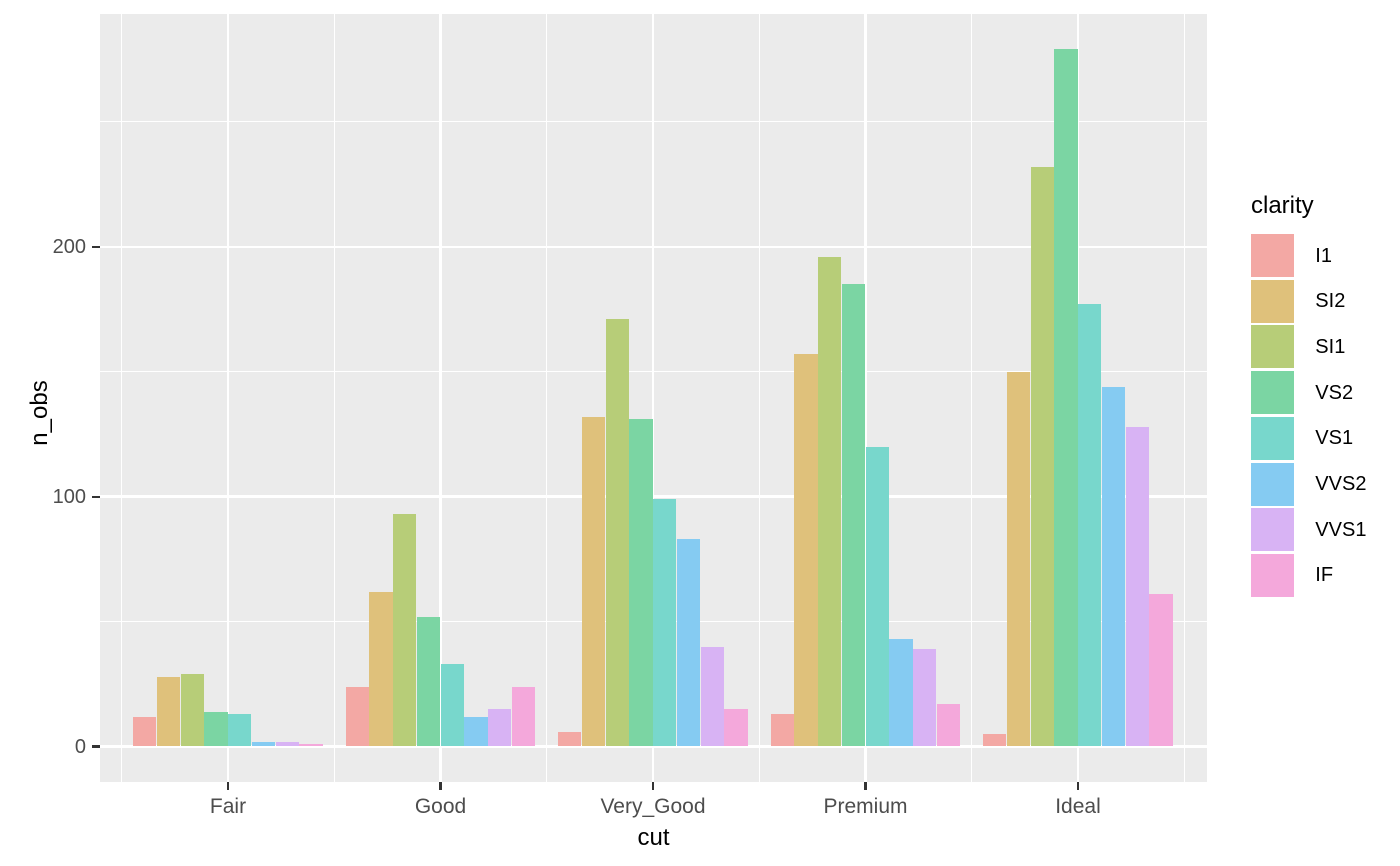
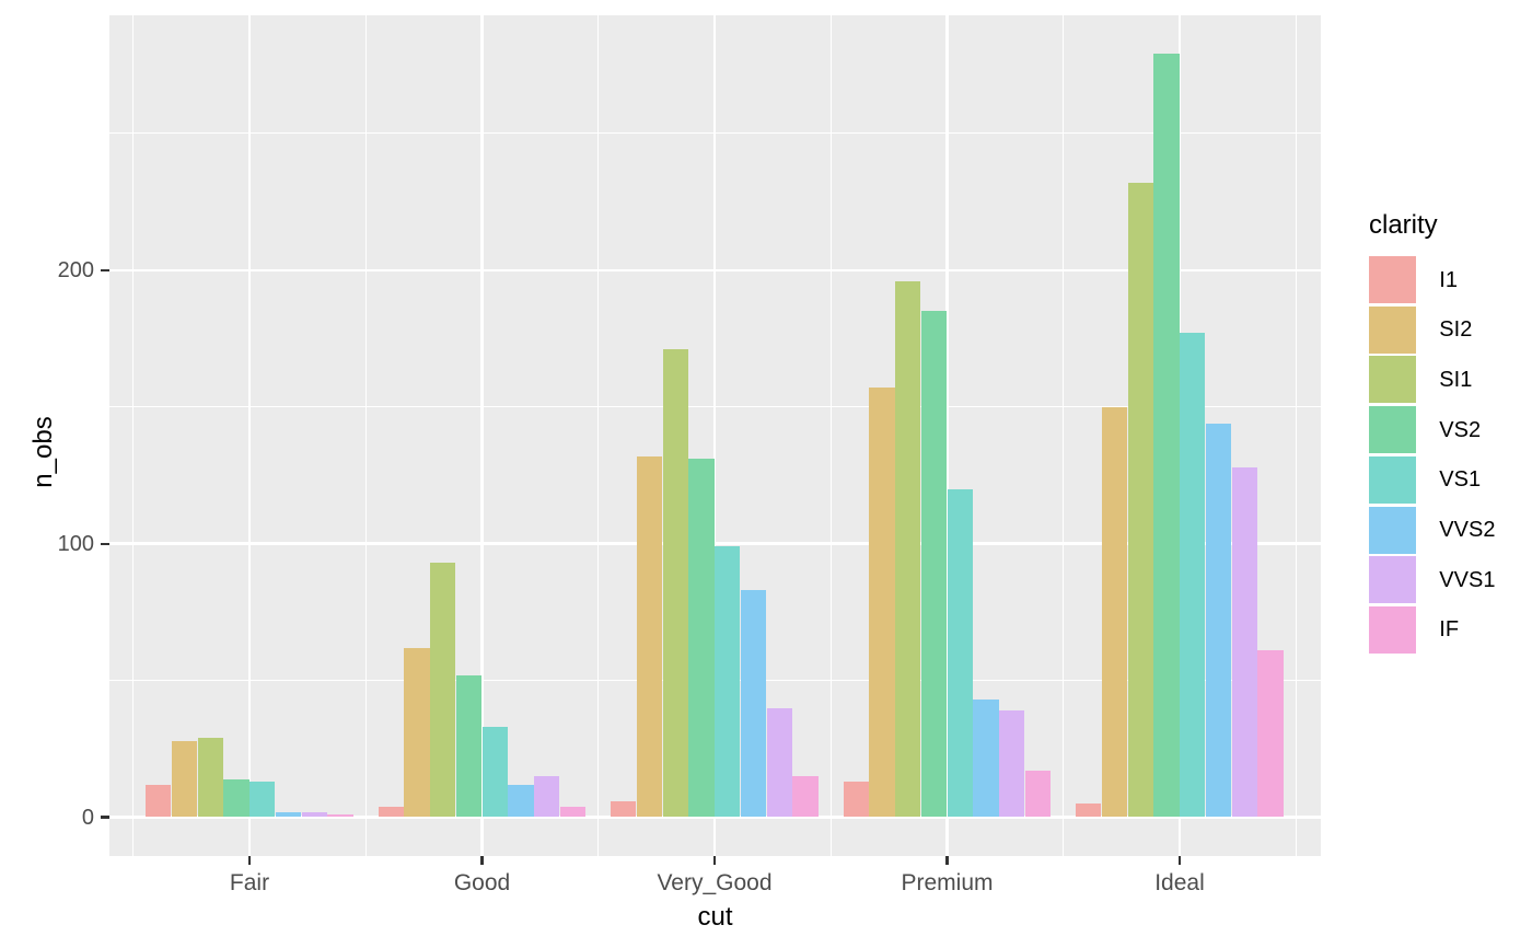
I1/Good: 24 -> 4
IF/Good: 24 -> 4
